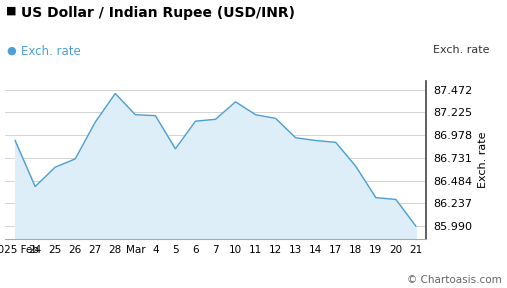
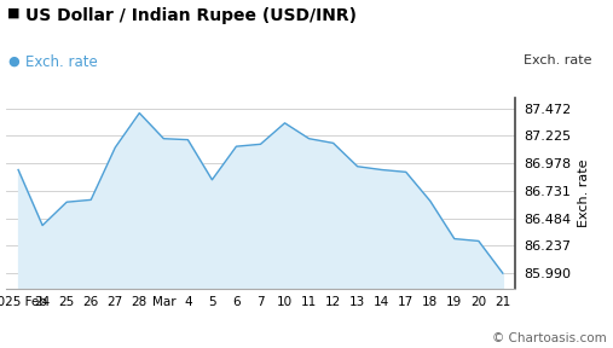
26: 86.72 -> 86.65
